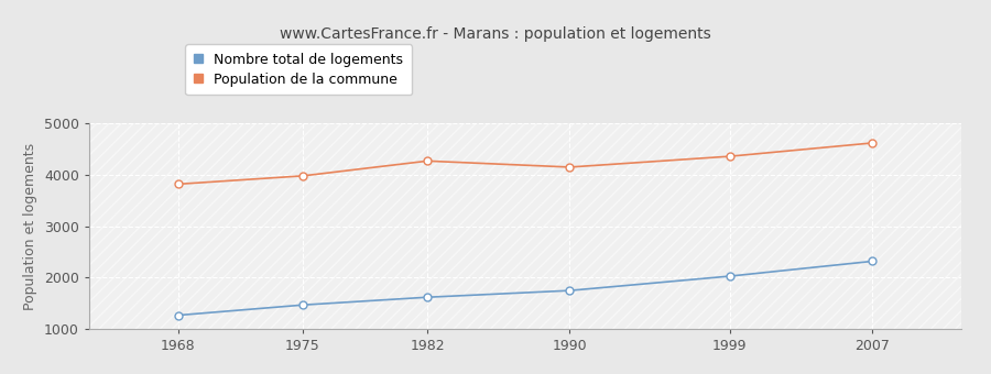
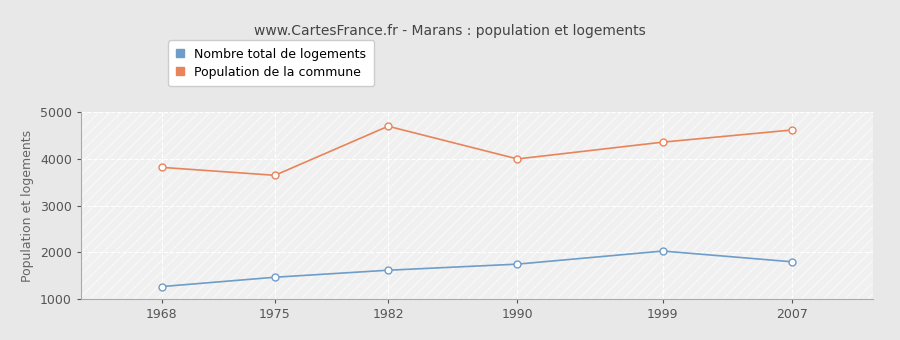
Population de la commune/1975: 3980 -> 3650
Population de la commune/1982: 4270 -> 4700
Population de la commune/1990: 4150 -> 4000
Nombre total de logements/2007: 2320 -> 1800
